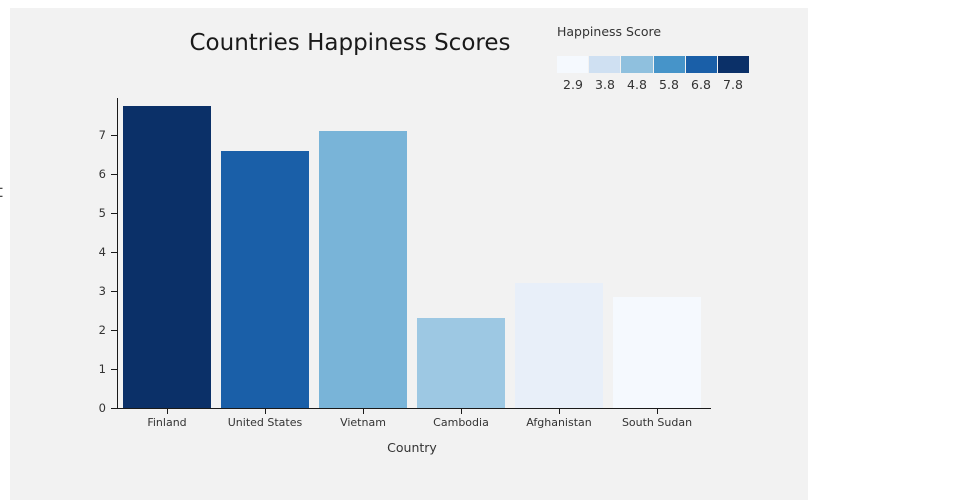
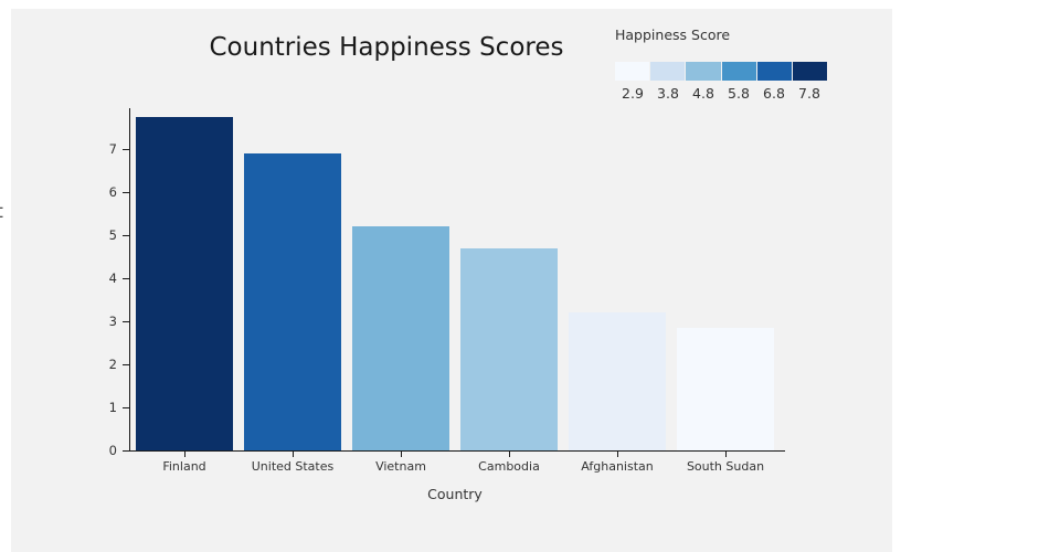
United States: 6.6 -> 6.9
Vietnam: 7.1 -> 5.2
Cambodia: 2.3 -> 4.7
